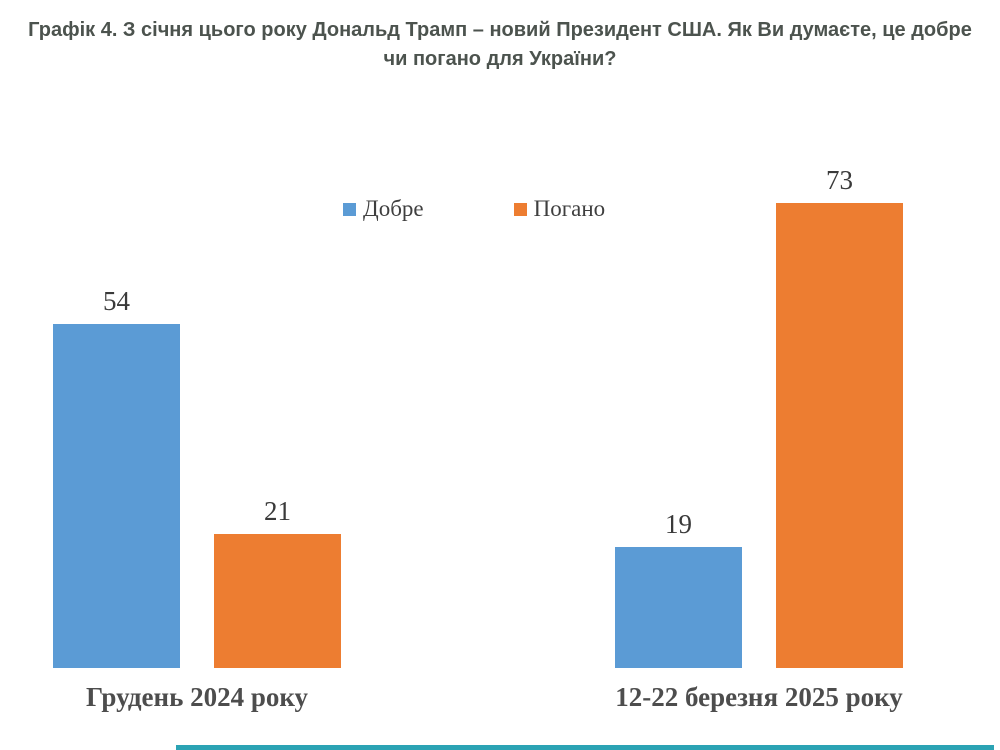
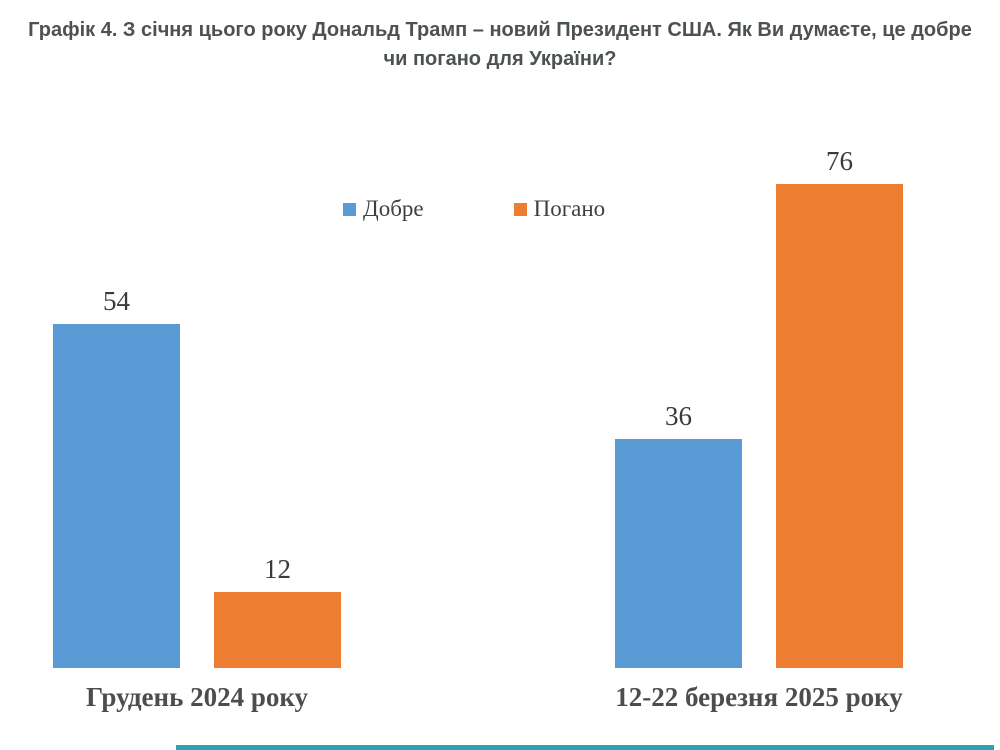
Погано/Грудень 2024 року: 21 -> 12
Добре/12-22 березня 2025 року: 19 -> 36
Погано/12-22 березня 2025 року: 73 -> 76
